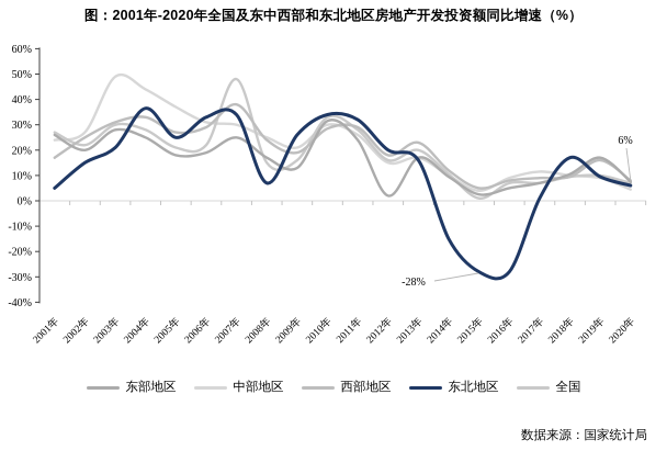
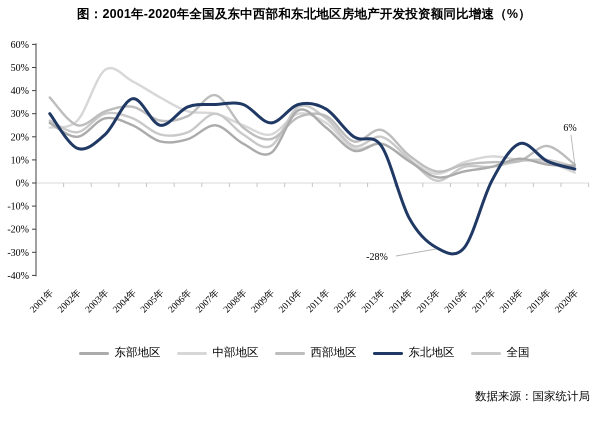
西部地区/2001年: 17% -> 37%
东北地区/2001年: 5% -> 30%
全国/2007年: 48% -> 30%
东北地区/2008年: 7% -> 34%
全国/2008年: 15% -> 21%
东部地区/2012年: 2% -> 14%
东部地区/2019年: 17% -> 8%
